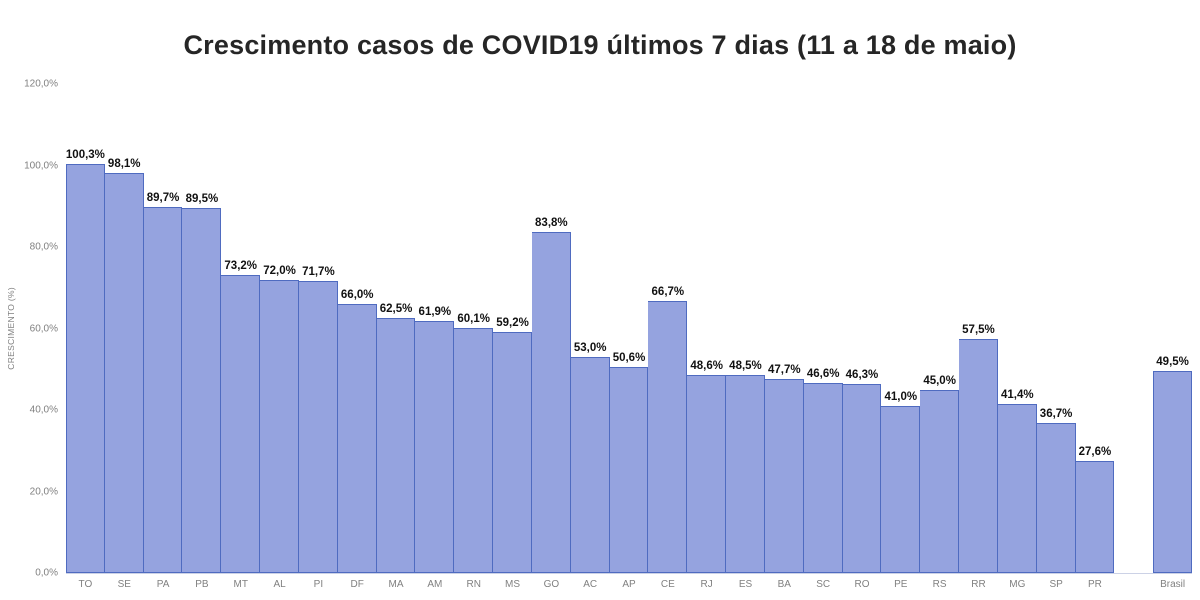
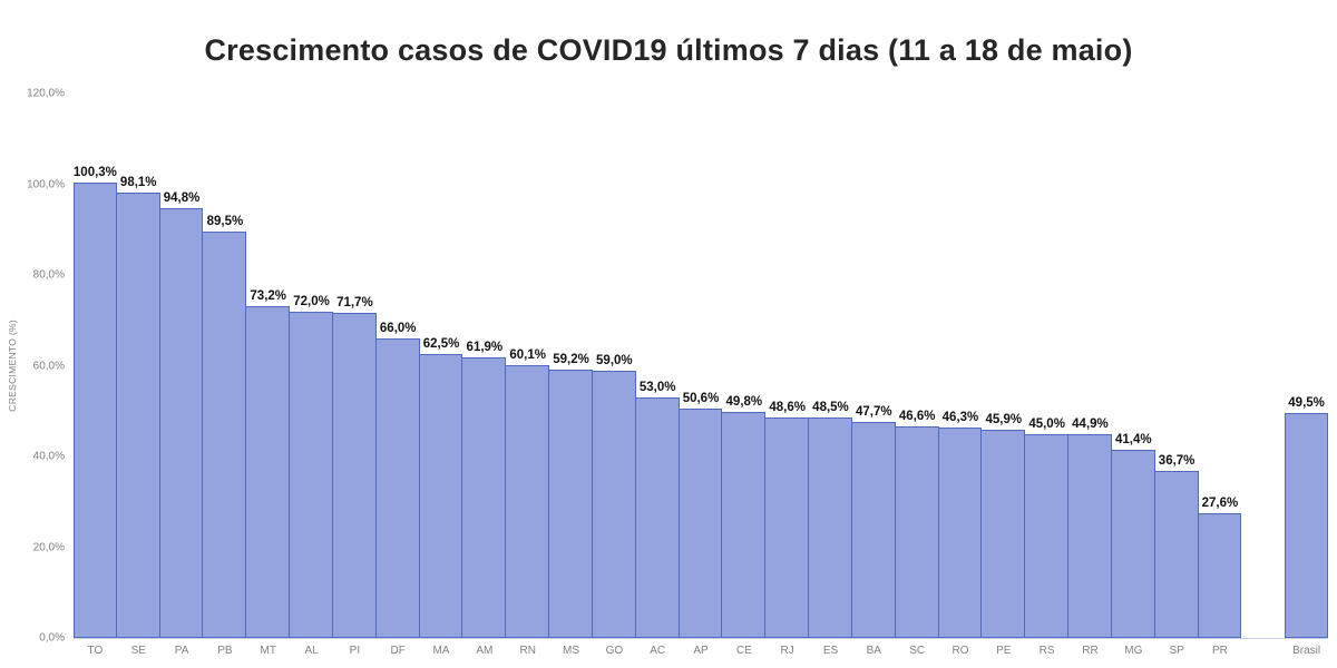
PA: 89,7% -> 94,8%
GO: 83,8% -> 59,0%
CE: 66,7% -> 49,8%
PE: 41,0% -> 45,9%
RR: 57,5% -> 44,9%
